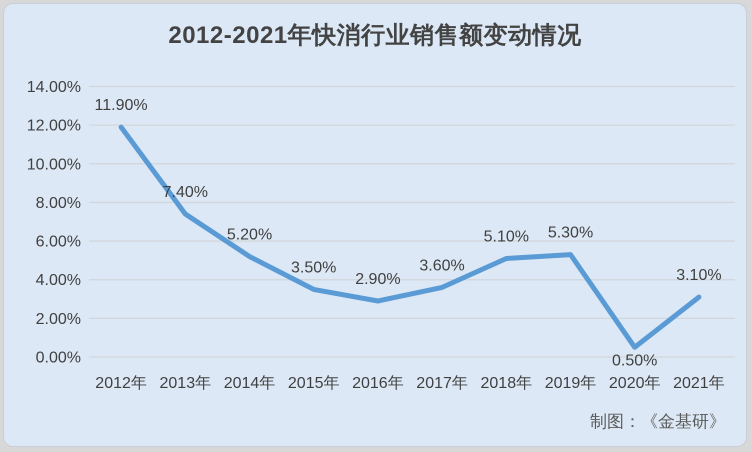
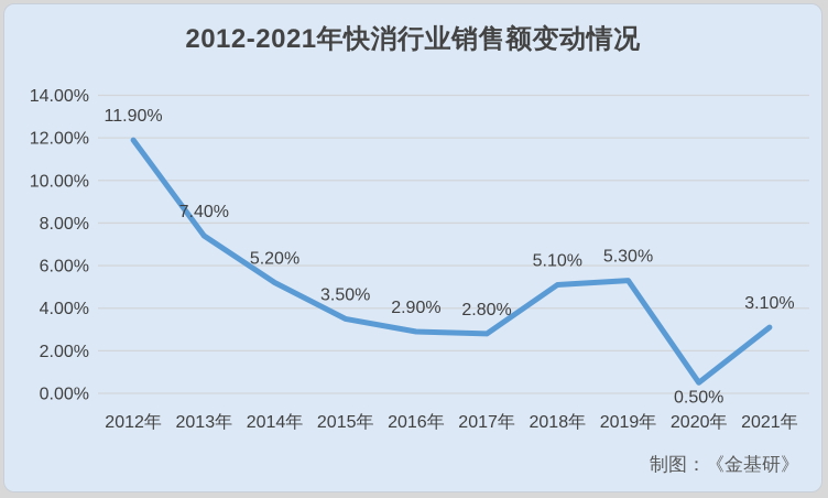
2017年: 3.60% -> 2.80%
